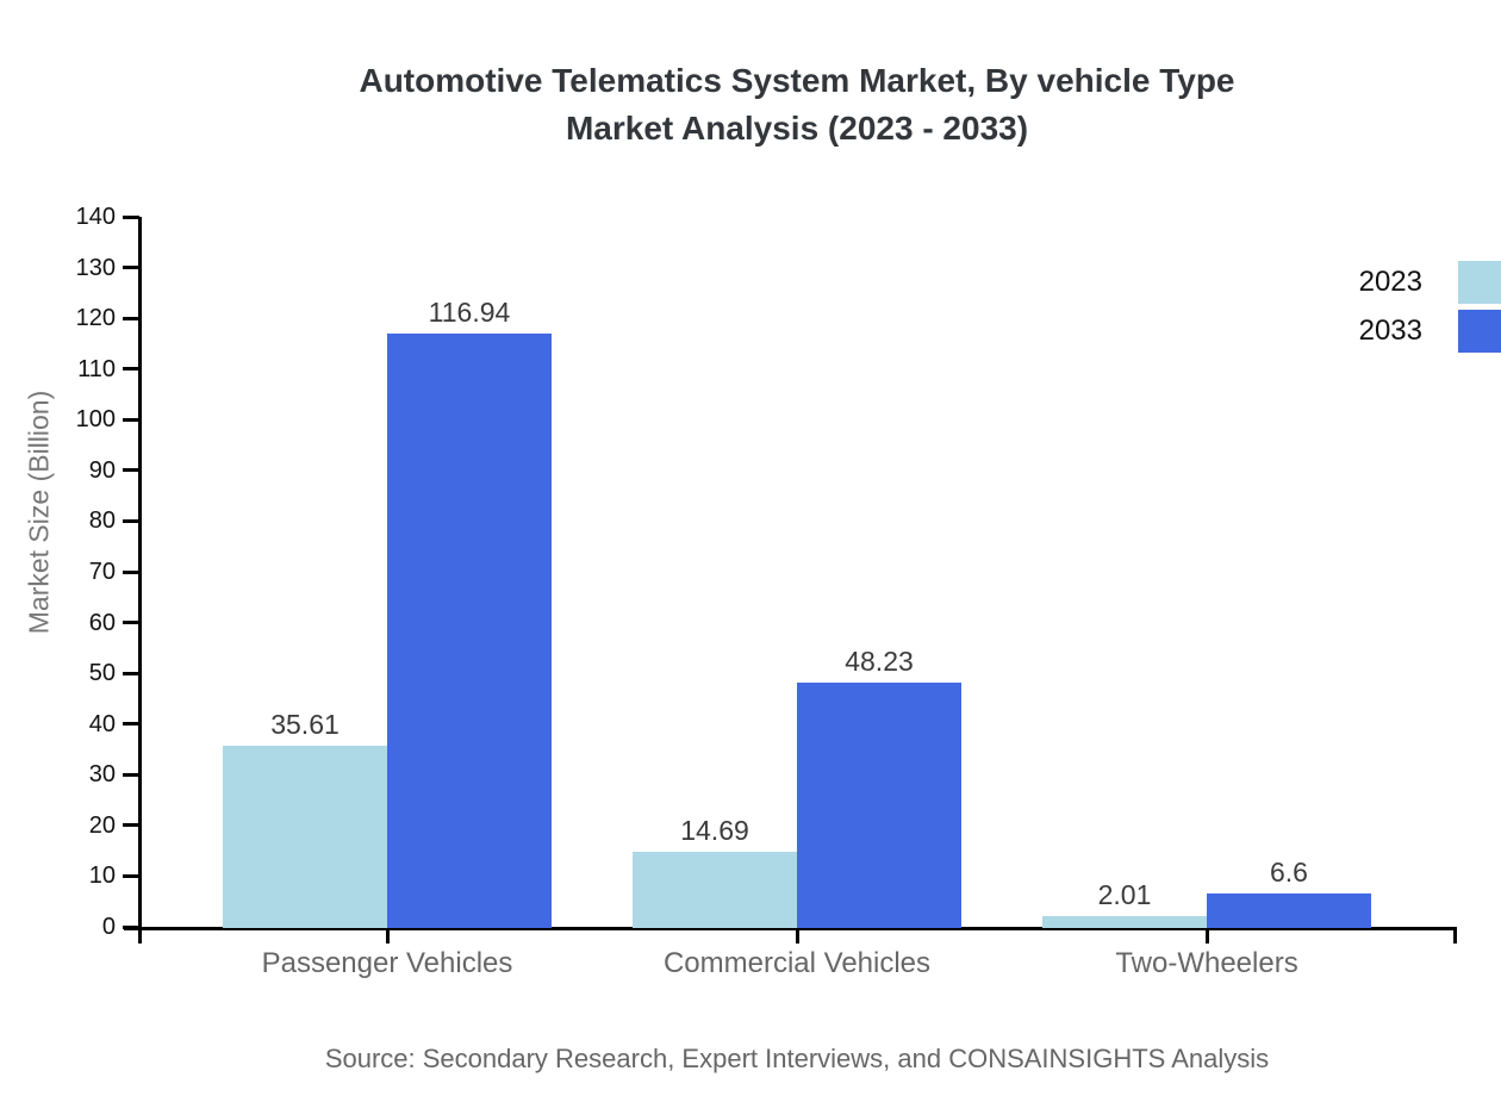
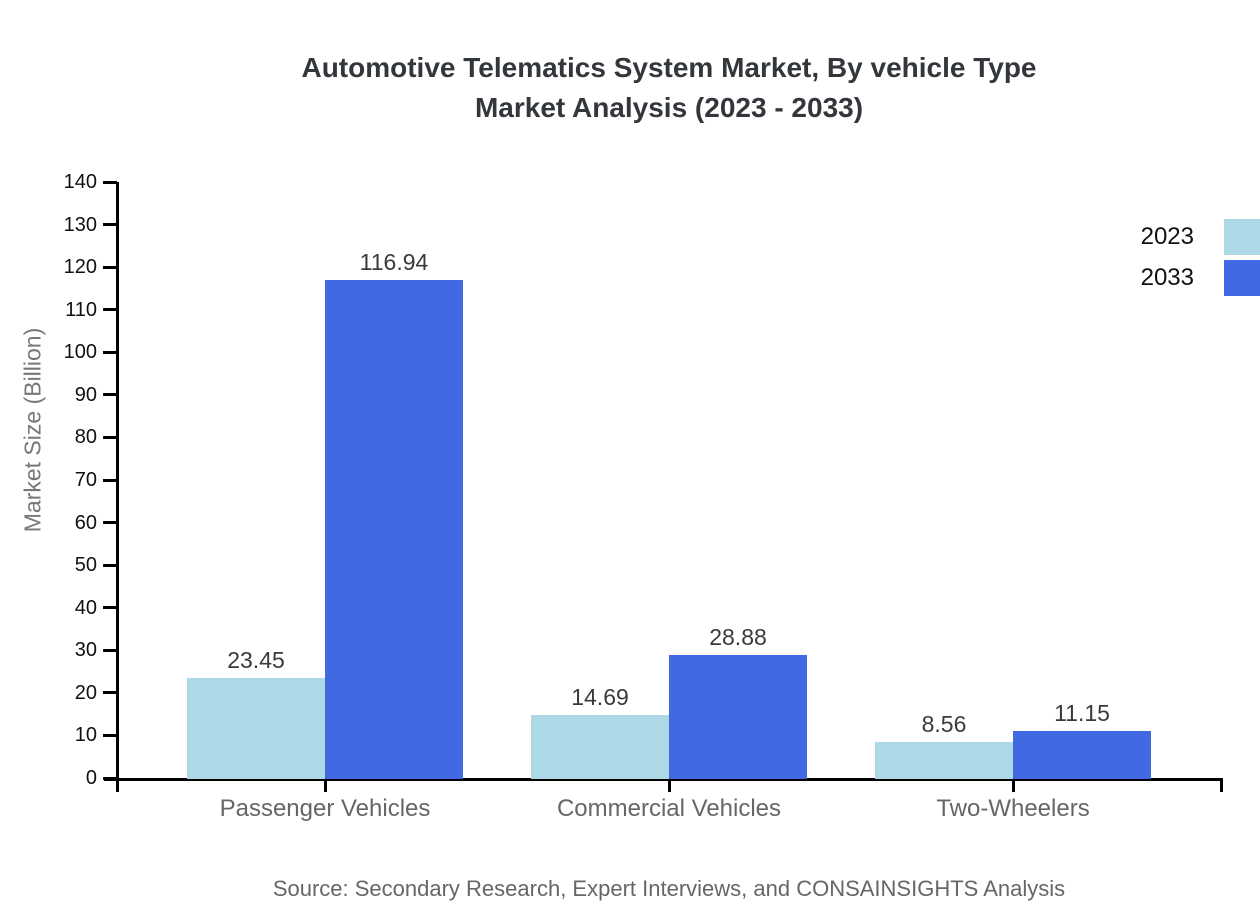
2023/Passenger Vehicles: 35.61 -> 23.45
2033/Commercial Vehicles: 48.23 -> 28.88
2023/Two-Wheelers: 2.01 -> 8.56
2033/Two-Wheelers: 6.6 -> 11.15
